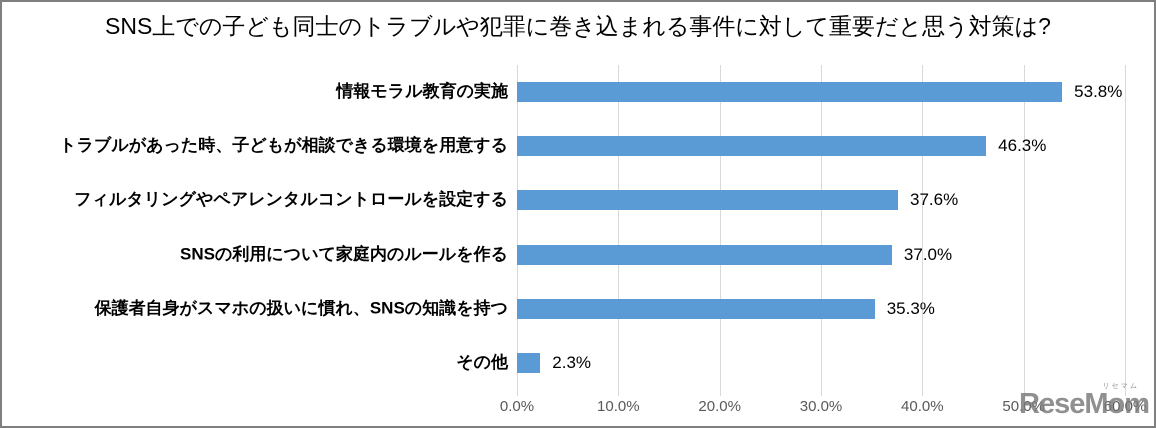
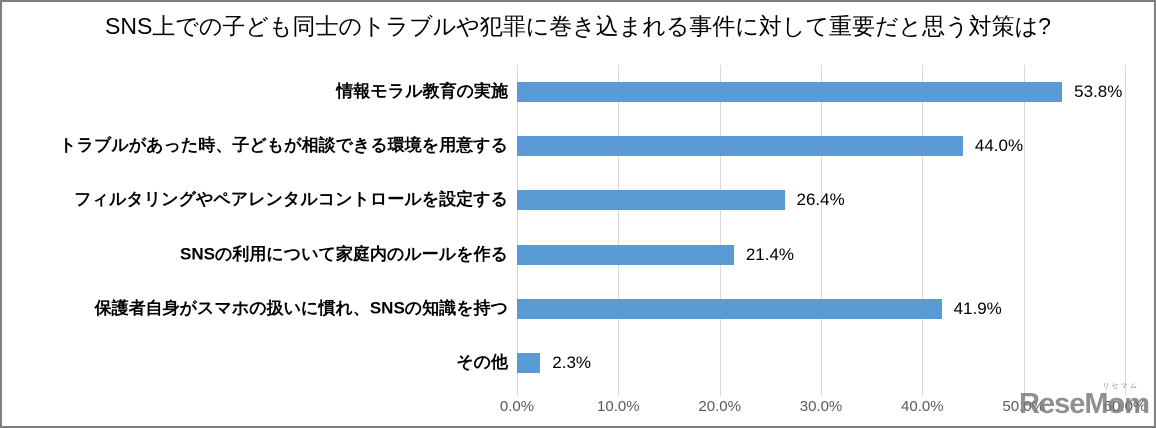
トラブルがあった時、子どもが相談できる環境を用意する: 46.3% -> 44.0%
フィルタリングやペアレンタルコントロールを設定する: 37.6% -> 26.4%
SNSの利用について家庭内のルールを作る: 37.0% -> 21.4%
保護者自身がスマホの扱いに慣れ、SNSの知識を持つ: 35.3% -> 41.9%
